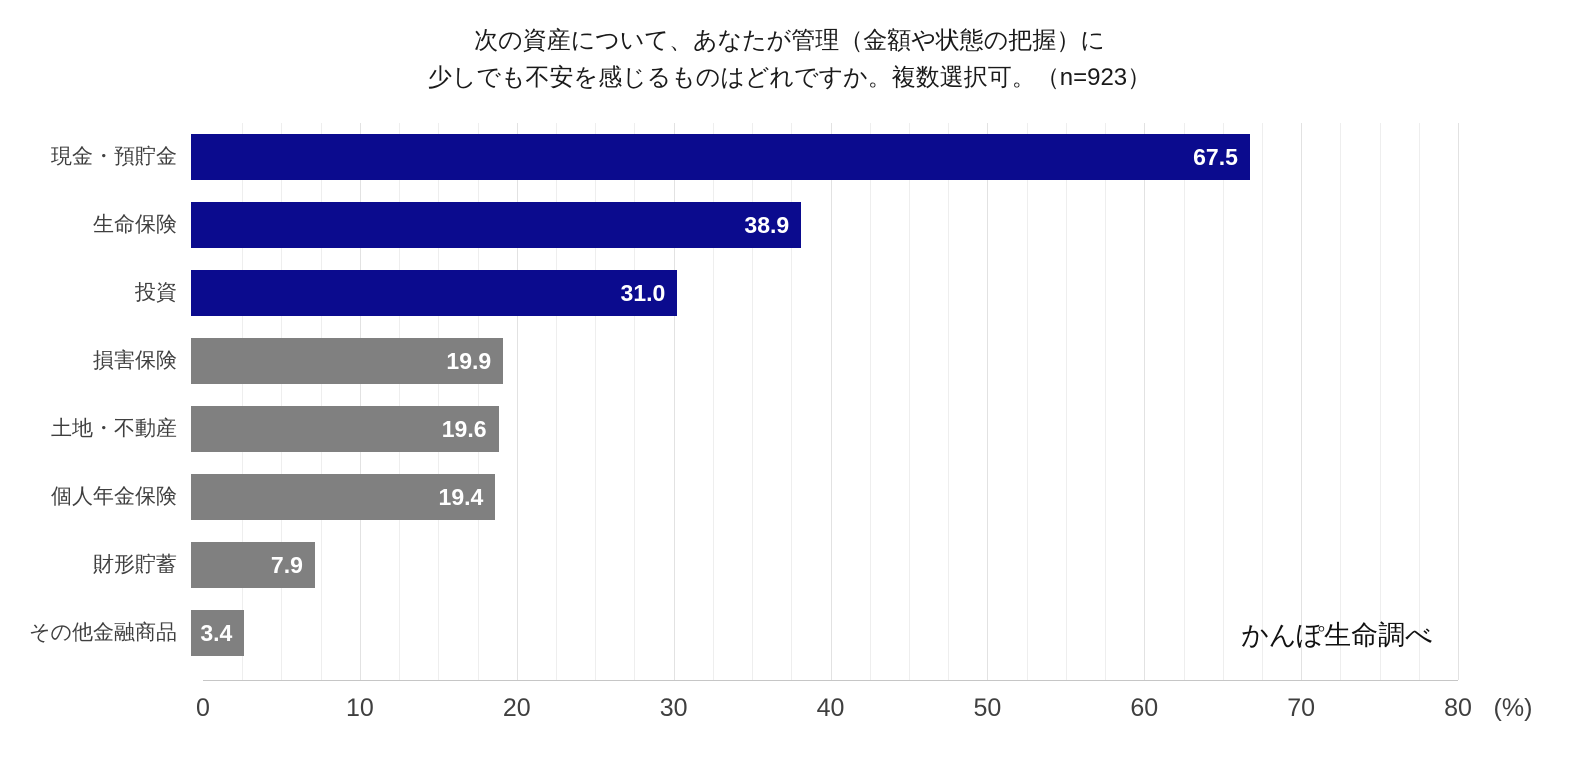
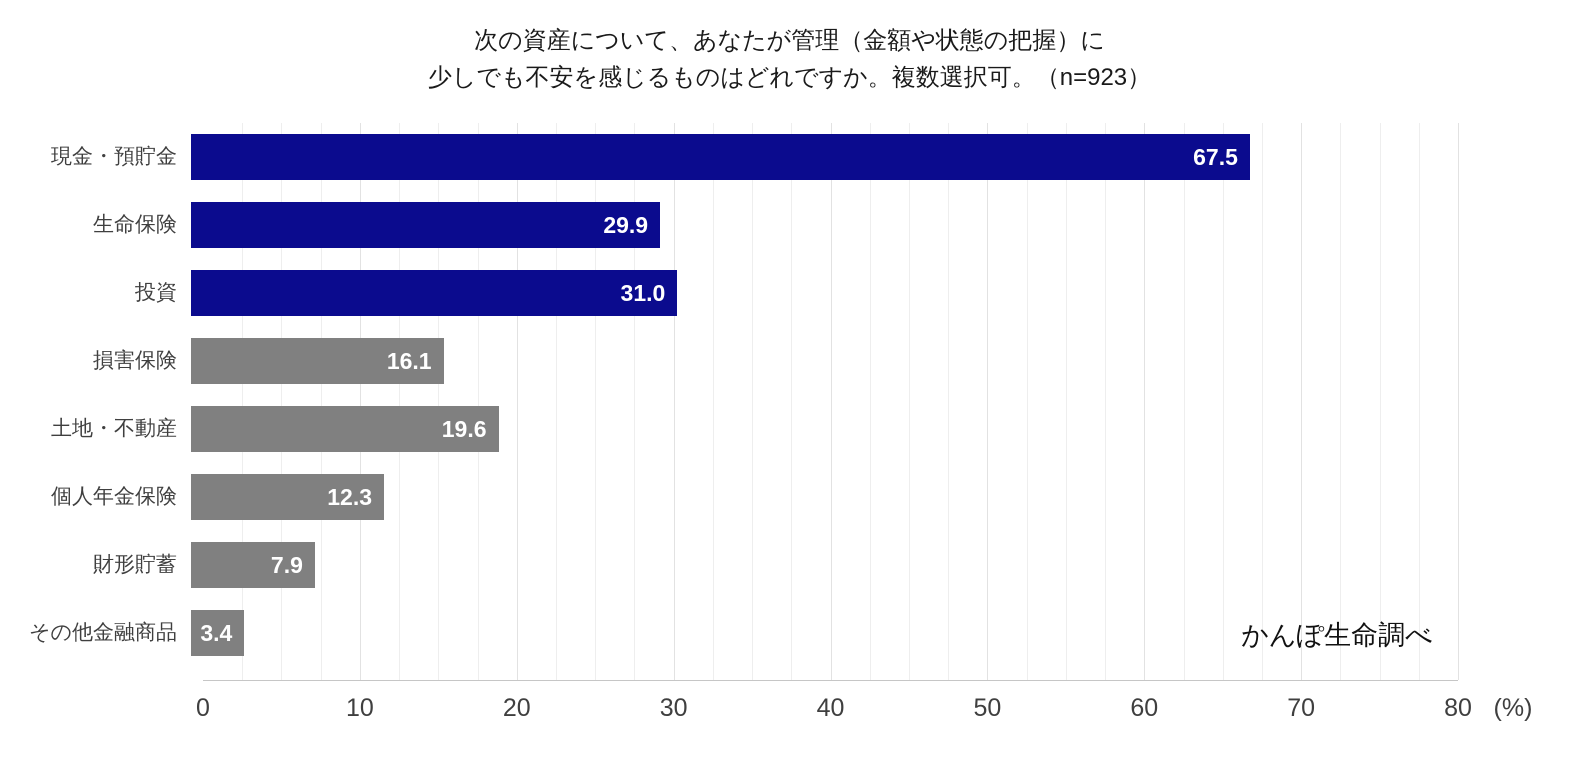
生命保険: 38.9 -> 29.9
損害保険: 19.9 -> 16.1
個人年金保険: 19.4 -> 12.3
